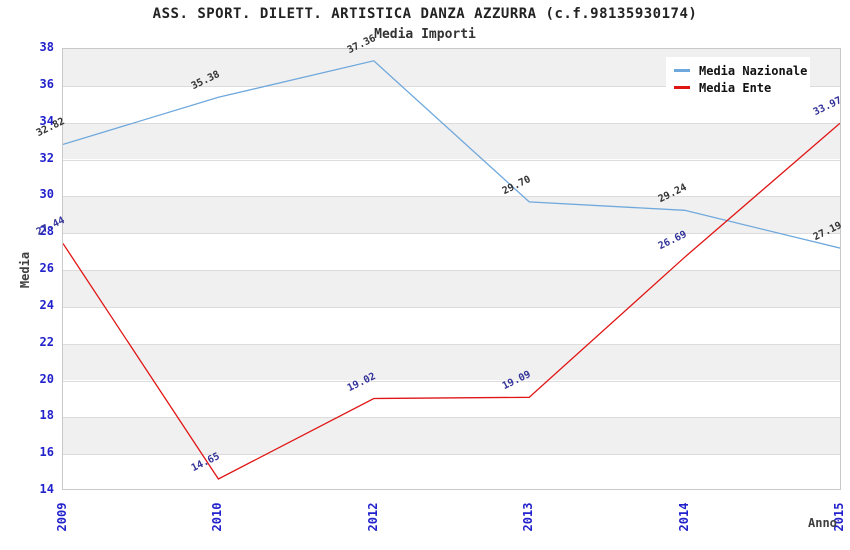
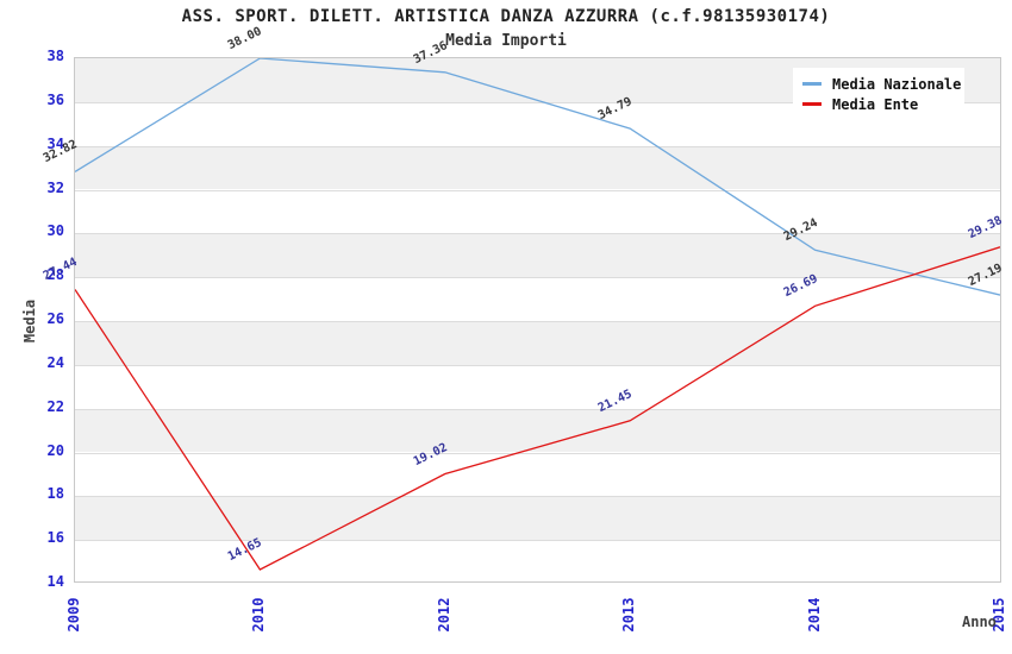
Media Nazionale/2010: 35.38 -> 38.00
Media Nazionale/2013: 29.70 -> 34.79
Media Ente/2013: 19.09 -> 21.45
Media Ente/2015: 33.97 -> 29.38
